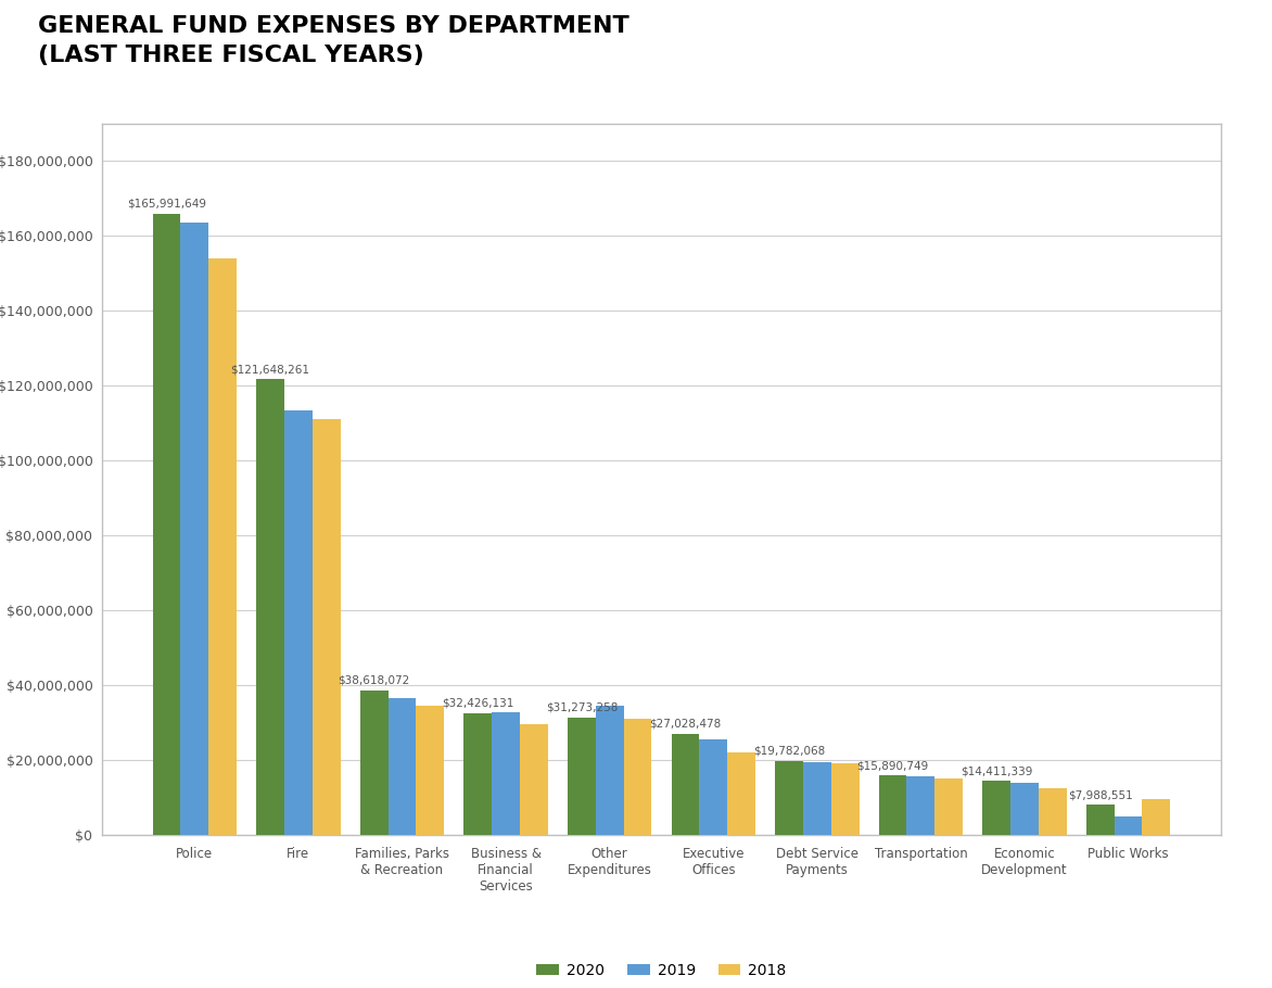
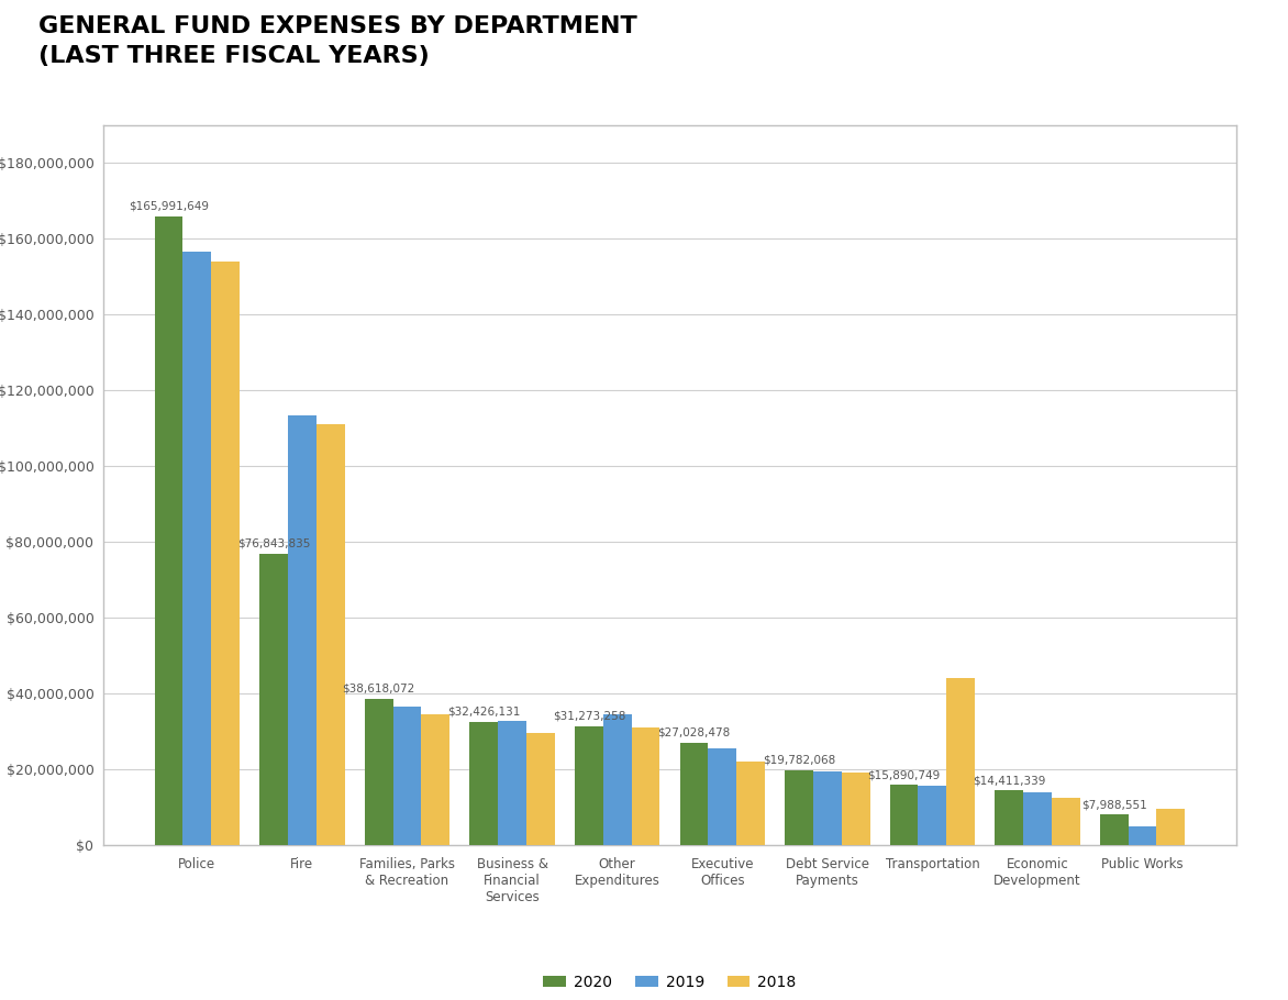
2019/Police: $163,500,000 -> $156,500,000
2020/Fire: $121,648,261 -> $76,843,835
2018/Transportation: $15,000,000 -> $44,000,000
